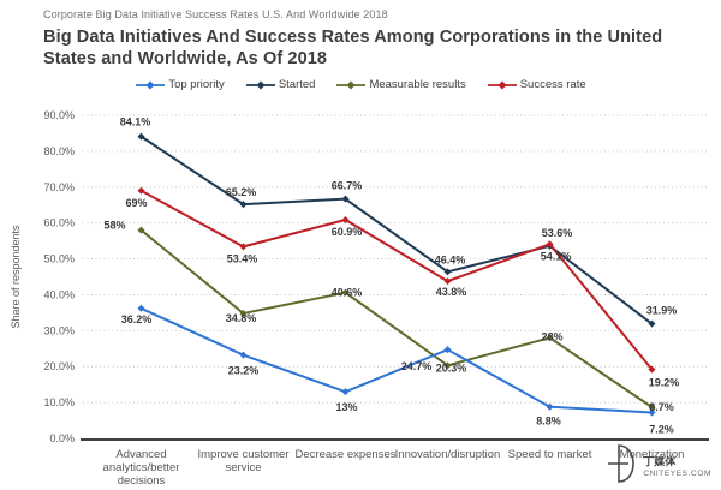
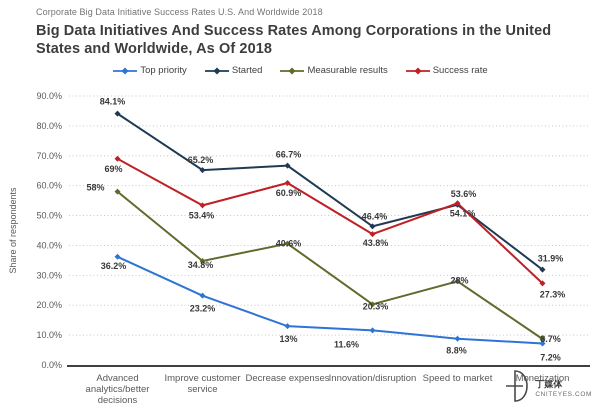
Top priority/Innovation/disruption: 24.7% -> 11.6%
Success rate/Monetization: 19.2% -> 27.3%
